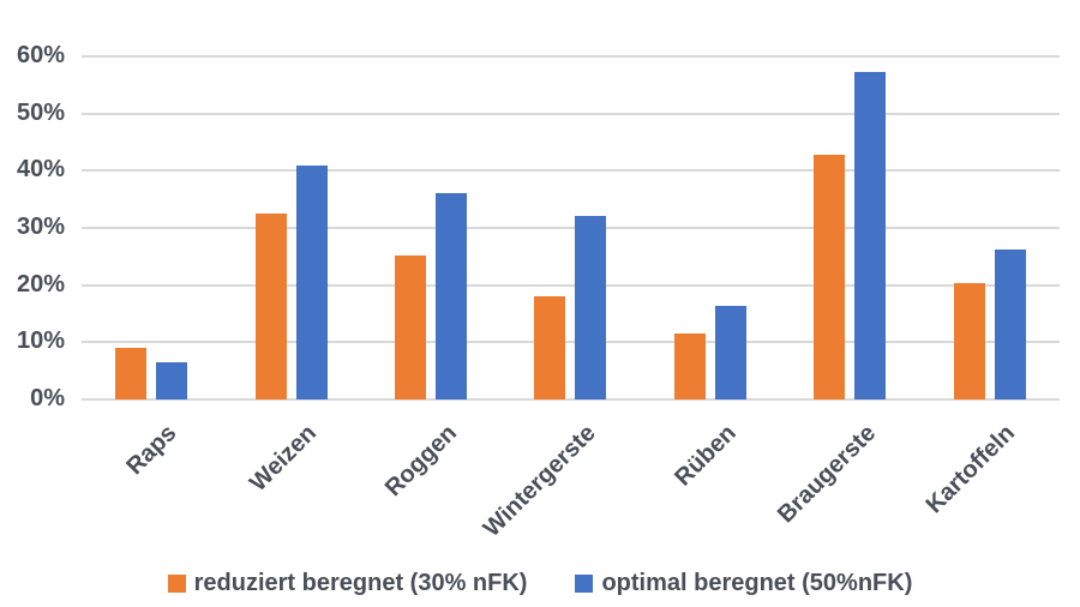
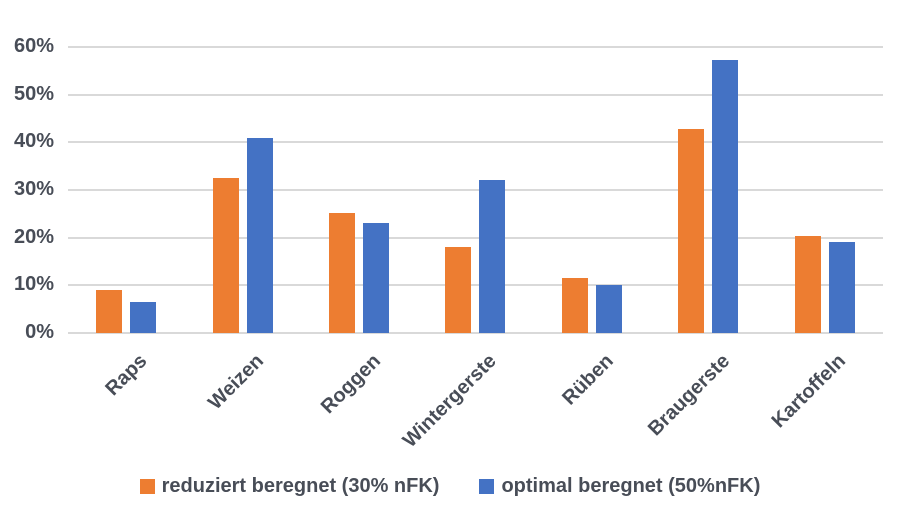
optimal beregnet (50%nFK)/Roggen: 36% -> 23%
optimal beregnet (50%nFK)/Rüben: 16% -> 10%
optimal beregnet (50%nFK)/Kartoffeln: 26% -> 19%
